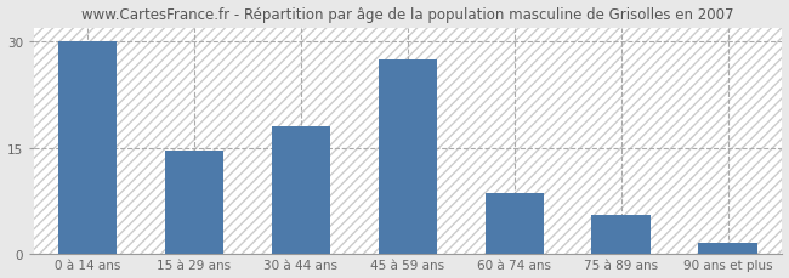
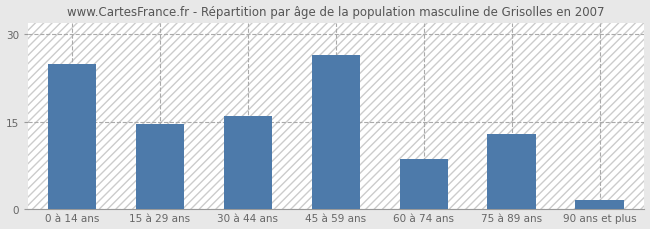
0 à 14 ans: 30.0 -> 25.0
30 à 44 ans: 18.0 -> 16.0
45 à 59 ans: 27.5 -> 26.4
75 à 89 ans: 5.5 -> 12.8
